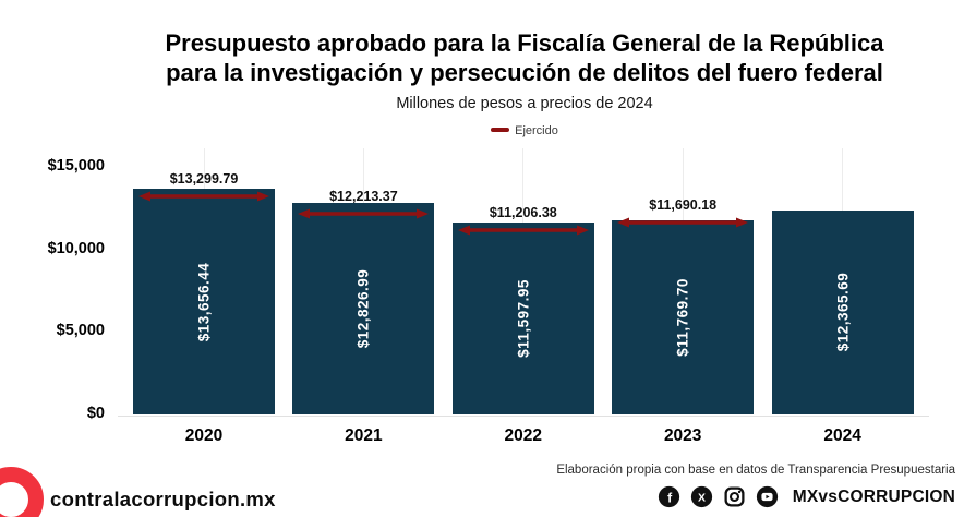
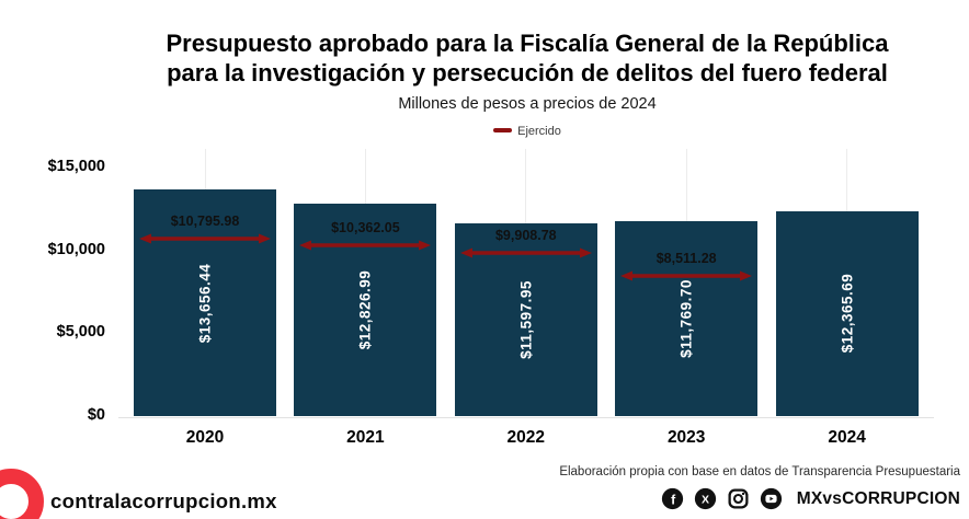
Ejercido/2020: $13,299.79 -> $10,795.98
Ejercido/2021: $12,213.37 -> $10,362.05
Ejercido/2022: $11,206.38 -> $9,908.78
Ejercido/2023: $11,690.18 -> $8,511.28
